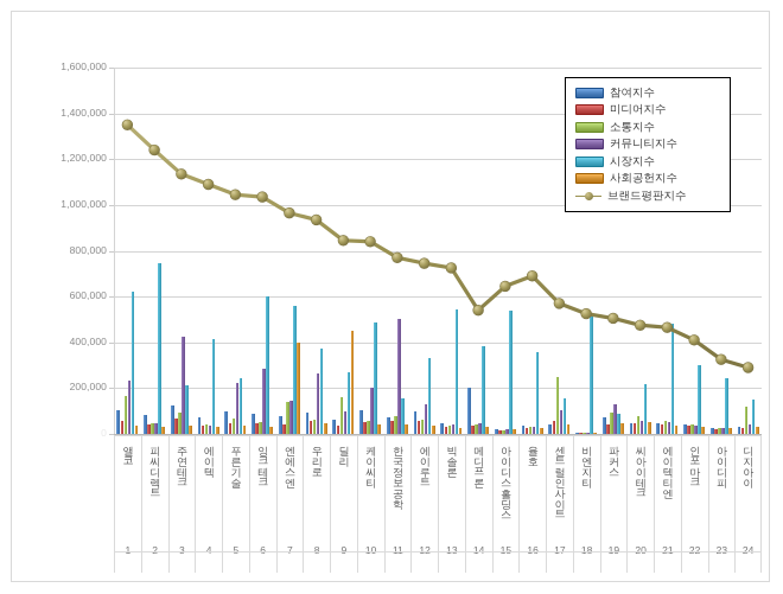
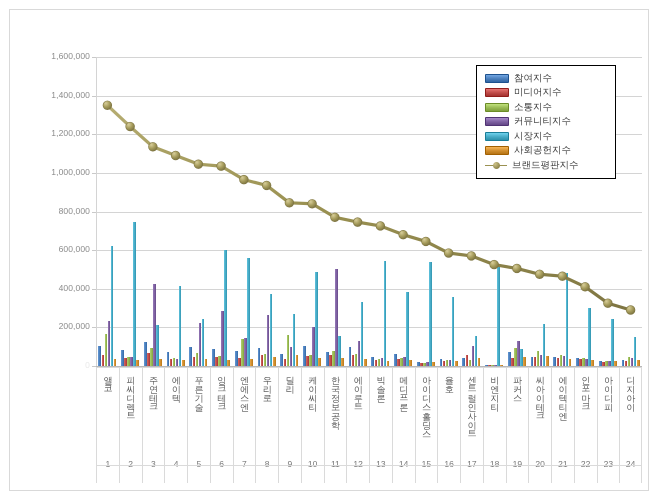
사회공헌지수/엔에스엔: 400000 -> 40000
사회공헌지수/딜리: 450000 -> 60000
참여지수/메디프론: 200000 -> 60000
브랜드평판지수/메디프론: 540000 -> 680000
브랜드평판지수/율호: 690000 -> 580000
소통지수/센트럴인사이트: 250000 -> 30000
소통지수/디지아이: 120000 -> 40000
